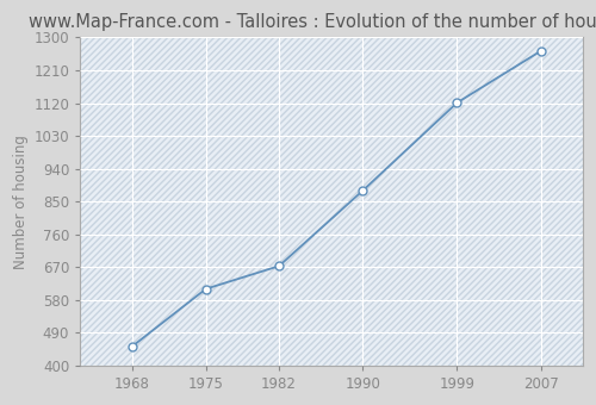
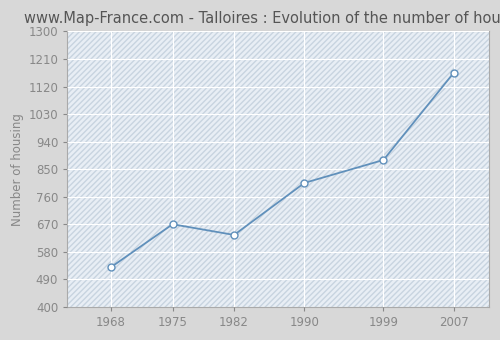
1968: 453 -> 530
1975: 610 -> 670
1982: 673 -> 635
1990: 880 -> 805
1999: 1121 -> 880
2007: 1263 -> 1165
